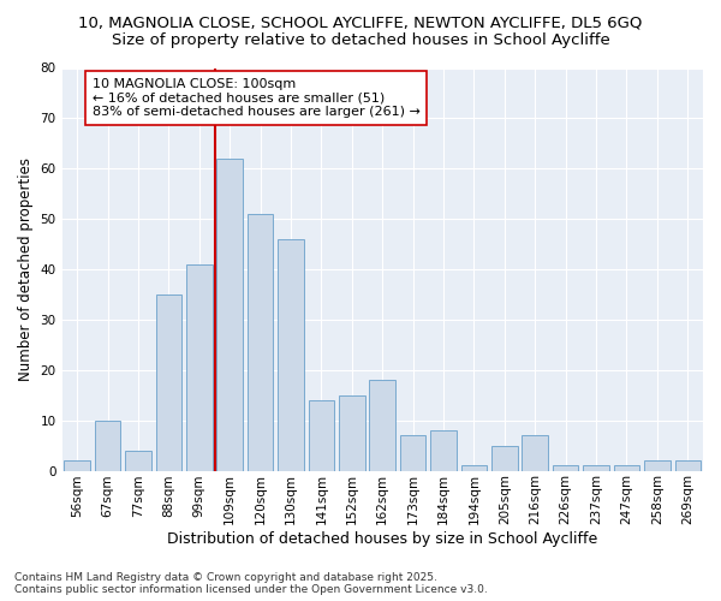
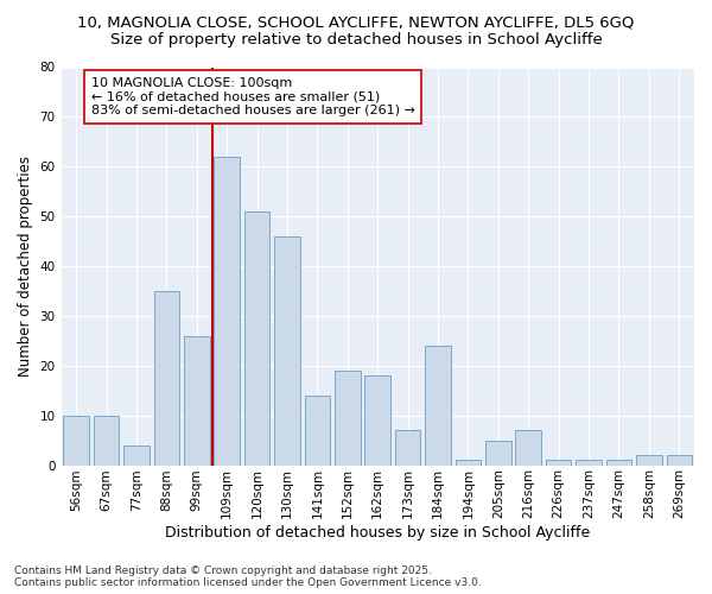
56sqm: 2 -> 10
99sqm: 41 -> 26
152sqm: 15 -> 19
184sqm: 8 -> 24
